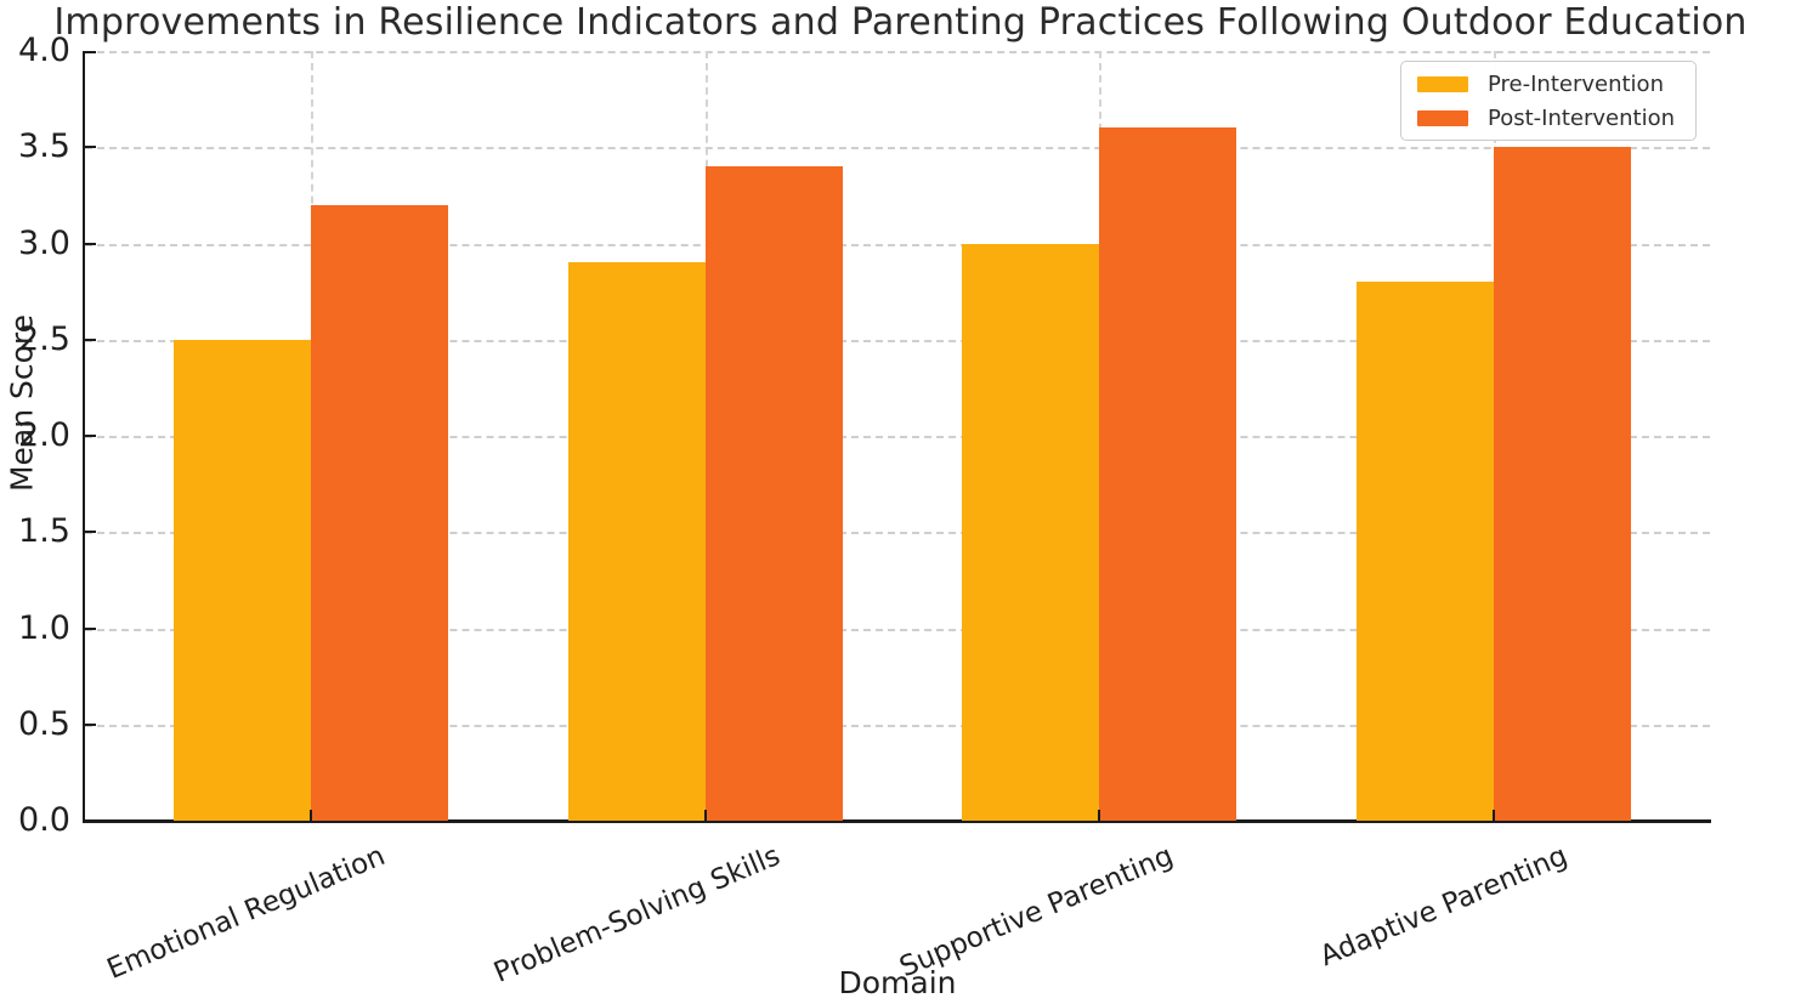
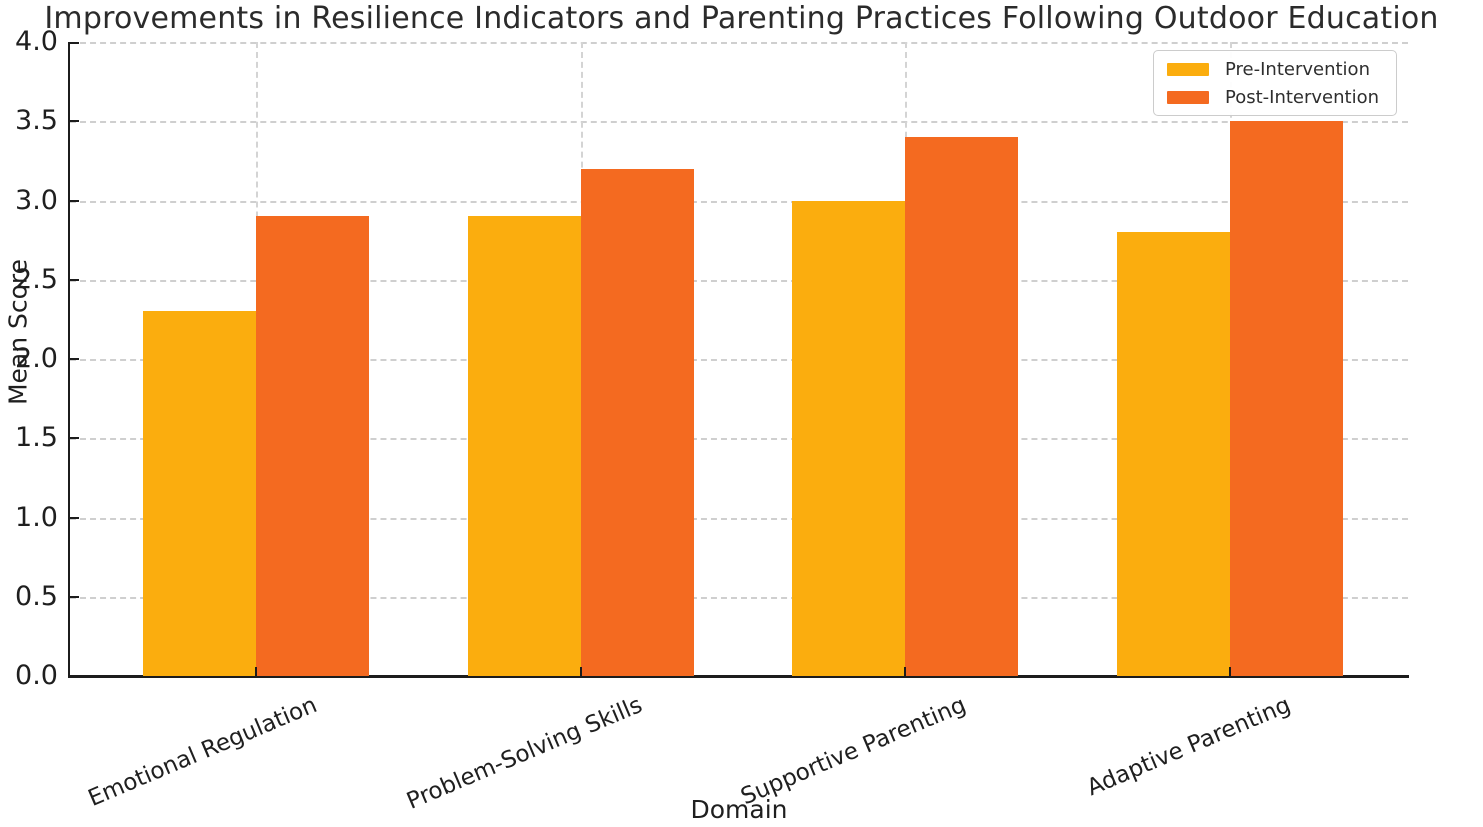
Pre-Intervention/Emotional Regulation: 2.5 -> 2.3
Post-Intervention/Emotional Regulation: 3.2 -> 2.9
Post-Intervention/Problem-Solving Skills: 3.4 -> 3.2
Post-Intervention/Supportive Parenting: 3.6 -> 3.4
